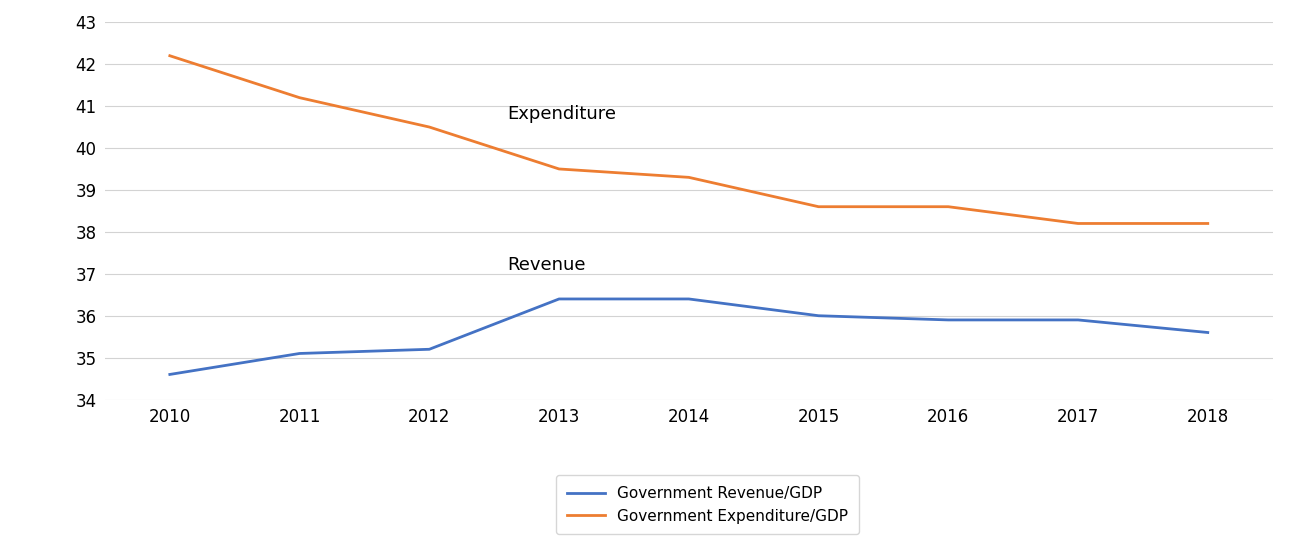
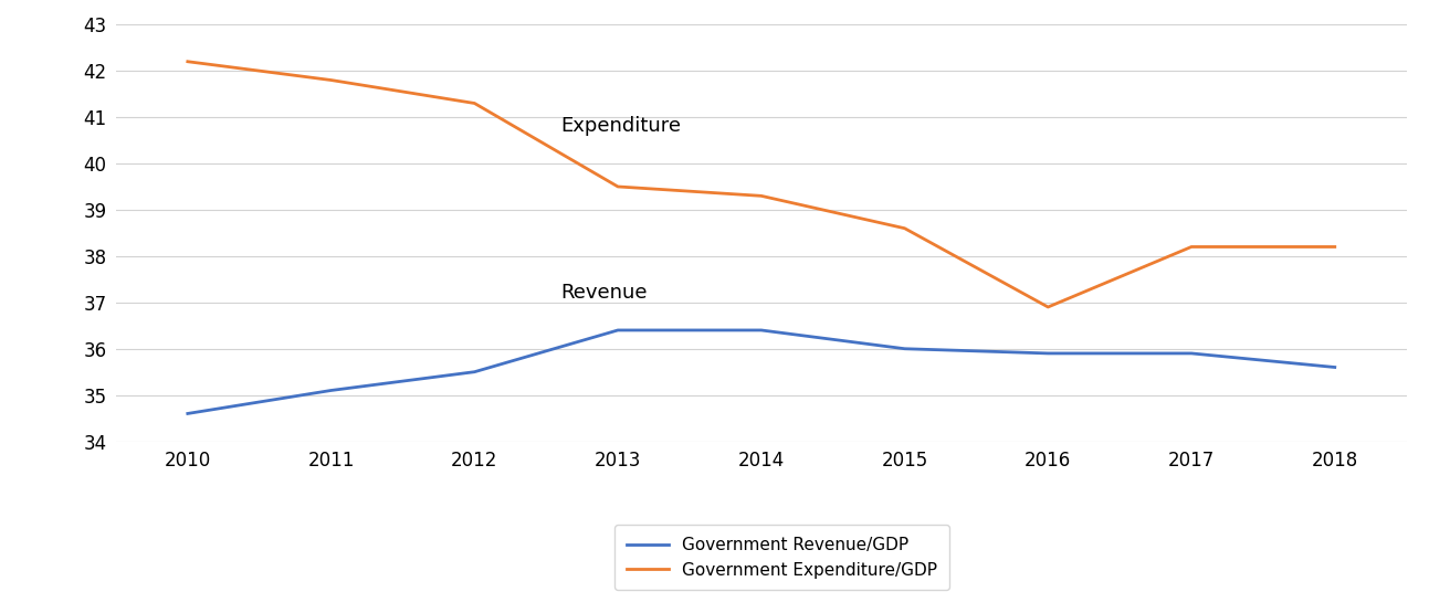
Government Expenditure/GDP/2011: 41.2 -> 41.8
Government Revenue/GDP/2012: 35.2 -> 35.5
Government Expenditure/GDP/2012: 40.5 -> 41.3
Government Expenditure/GDP/2016: 38.6 -> 36.9
